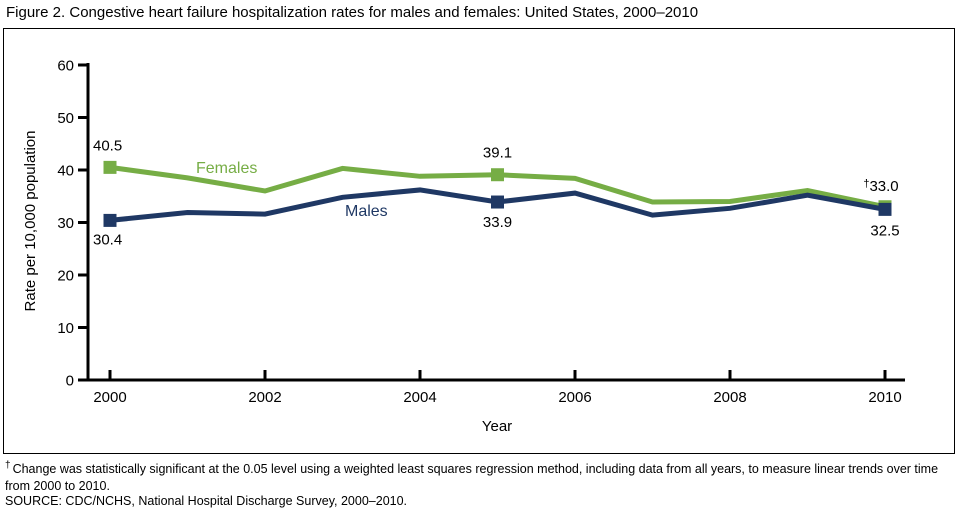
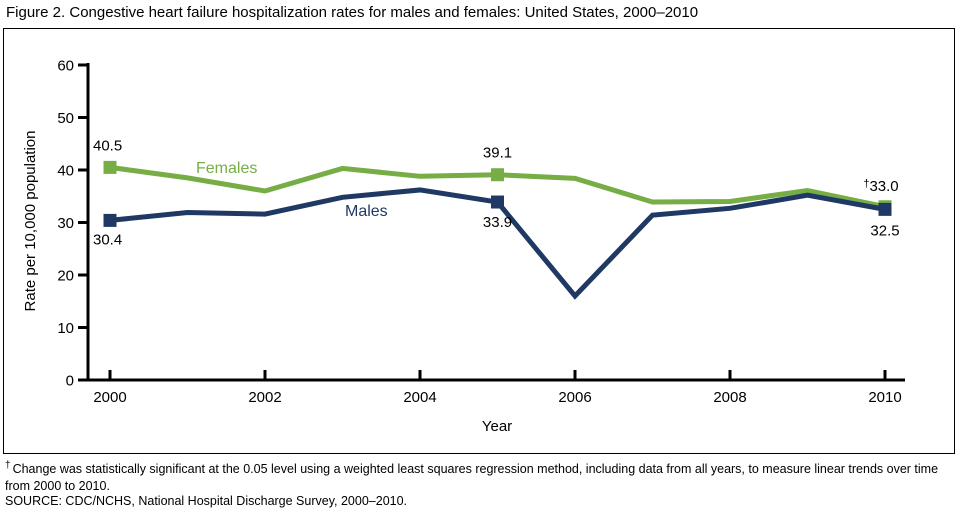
Males/2006: 36 -> 16
